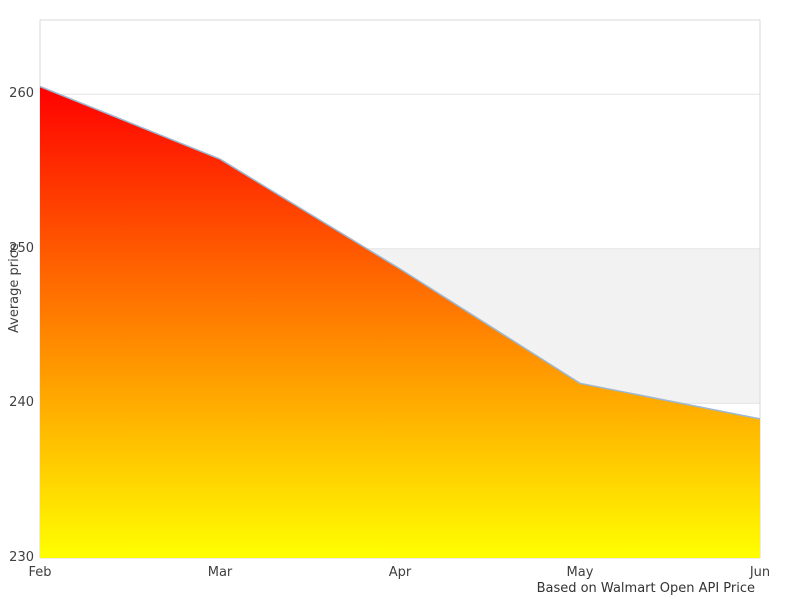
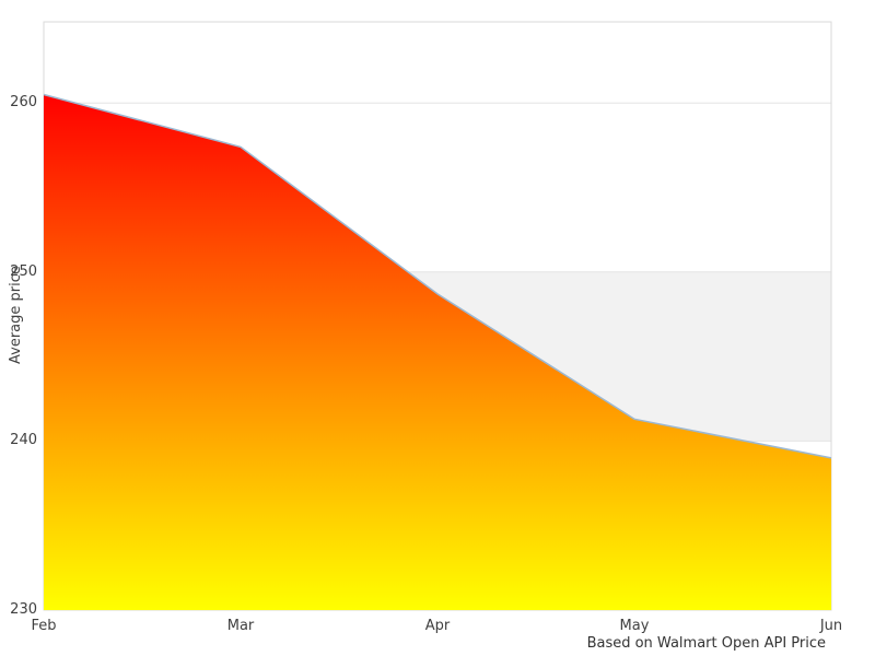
Mar: 255.8 -> 257.4
